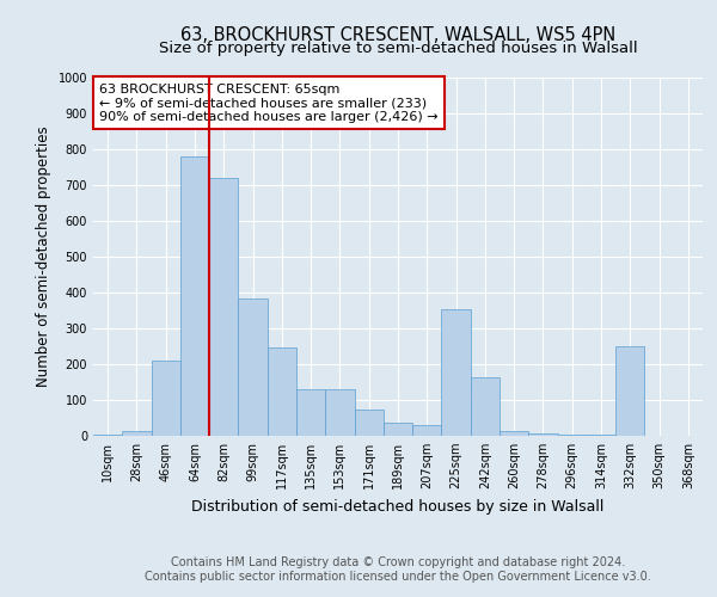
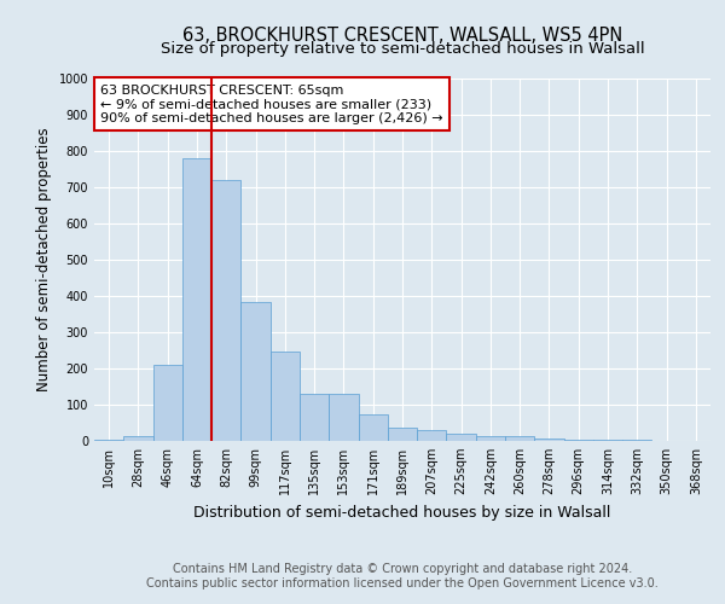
225sqm: 355 -> 20
242sqm: 165 -> 15
332sqm: 250 -> 2
